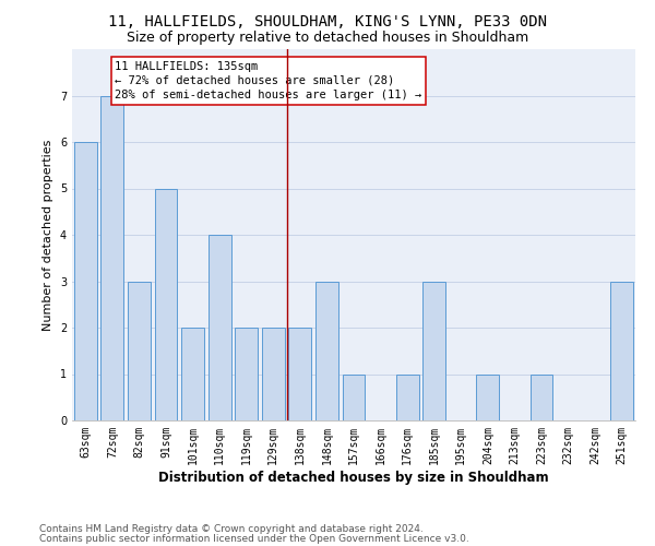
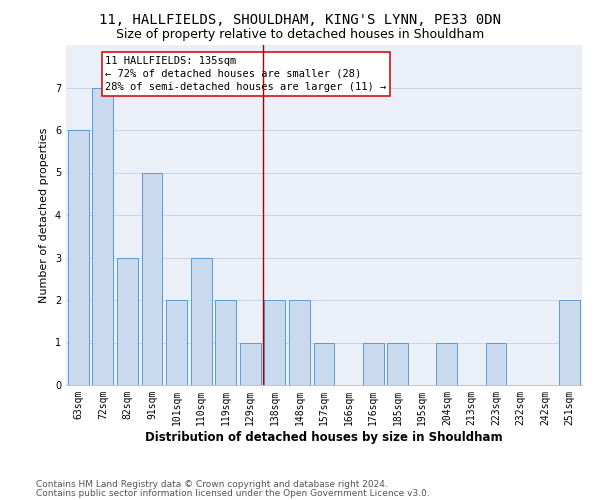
110sqm: 4 -> 3
129sqm: 2 -> 1
148sqm: 3 -> 2
185sqm: 3 -> 1
251sqm: 3 -> 2
